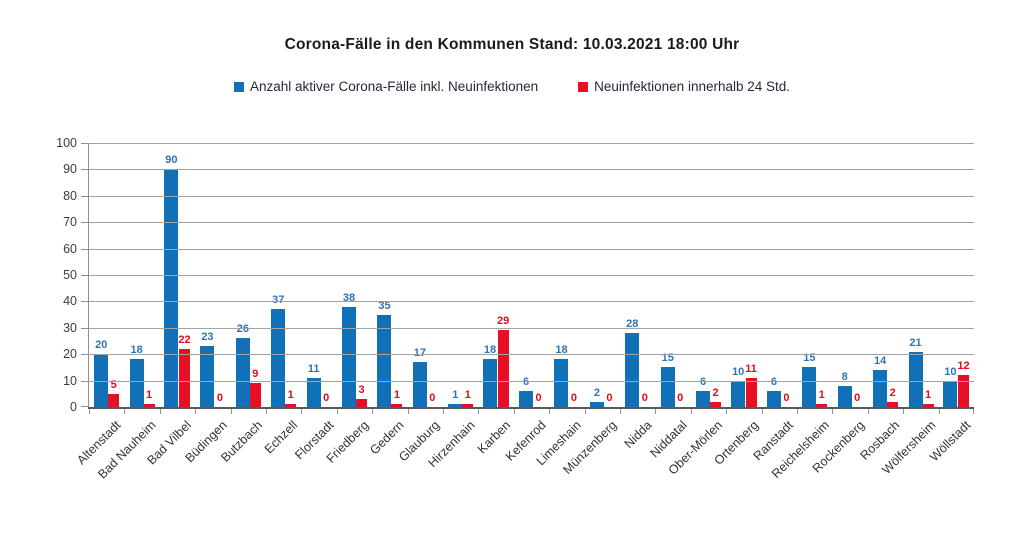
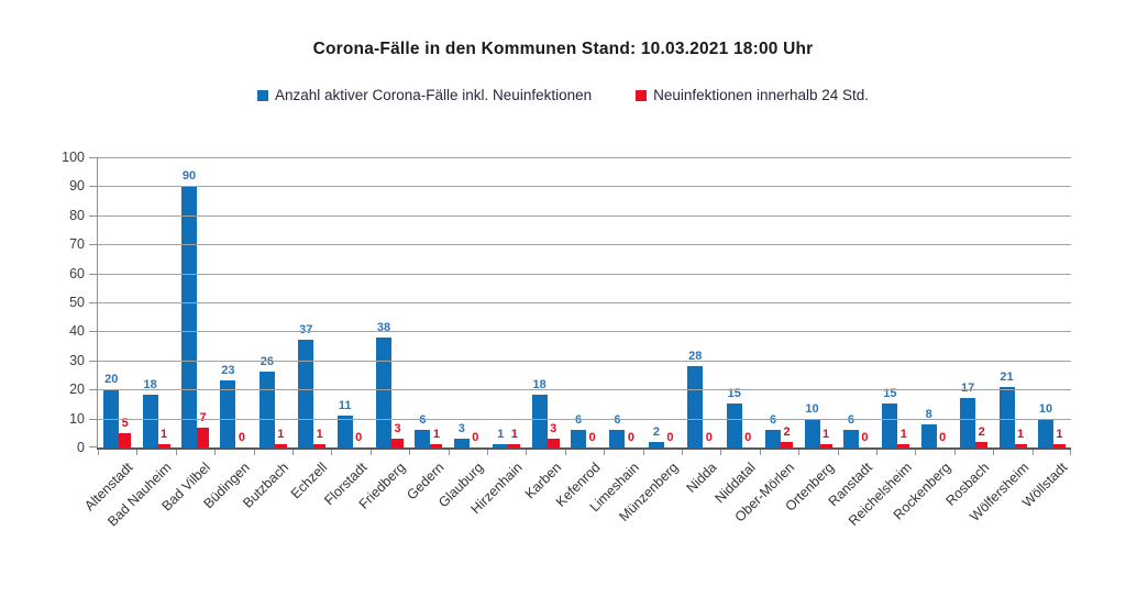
Neuinfektionen innerhalb 24 Std./Bad Vilbel: 22 -> 7
Neuinfektionen innerhalb 24 Std./Butzbach: 9 -> 1
Anzahl aktiver Corona-Fälle inkl. Neuinfektionen/Gedern: 35 -> 6
Anzahl aktiver Corona-Fälle inkl. Neuinfektionen/Glauburg: 17 -> 3
Neuinfektionen innerhalb 24 Std./Karben: 29 -> 3
Anzahl aktiver Corona-Fälle inkl. Neuinfektionen/Limeshain: 18 -> 6
Neuinfektionen innerhalb 24 Std./Ortenberg: 11 -> 1
Anzahl aktiver Corona-Fälle inkl. Neuinfektionen/Rosbach: 14 -> 17
Neuinfektionen innerhalb 24 Std./Wöllstadt: 12 -> 1
